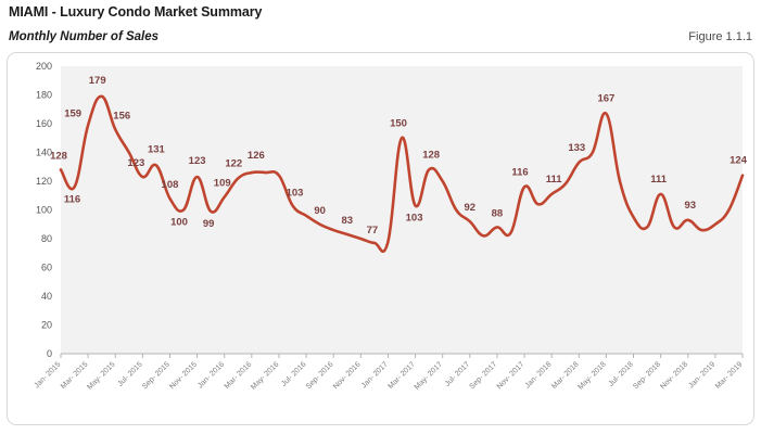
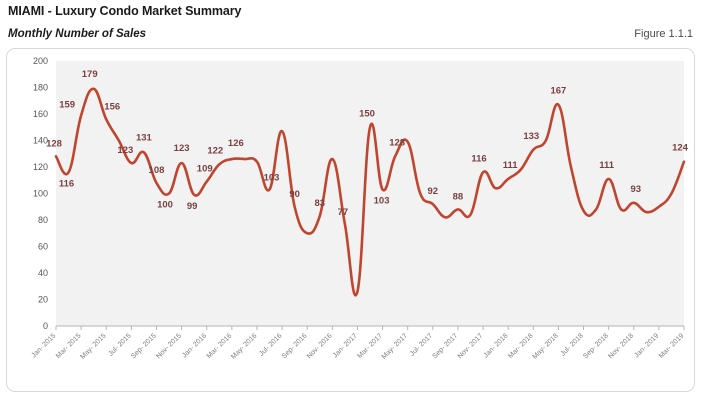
Jul-2016: 96 -> 147
Sep-2016: 86 -> 70
Nov-2016: 80 -> 126
Jan-2017: 78 -> 26
May-2017: 120 -> 139
Jul-2018: 95 -> 87
